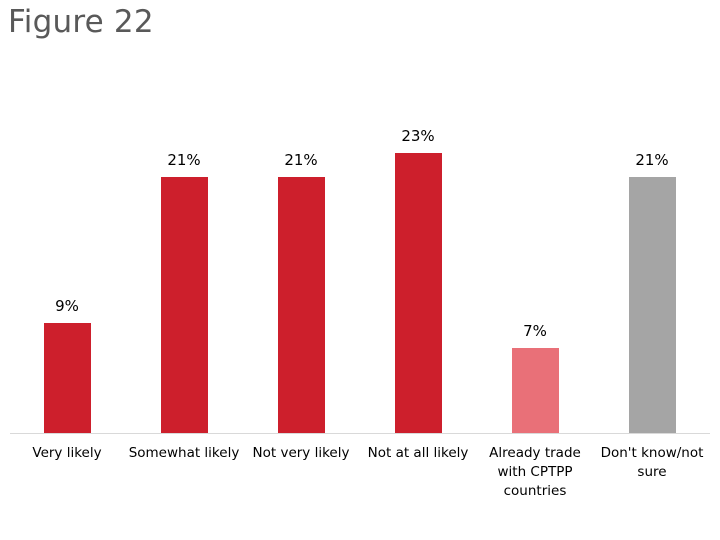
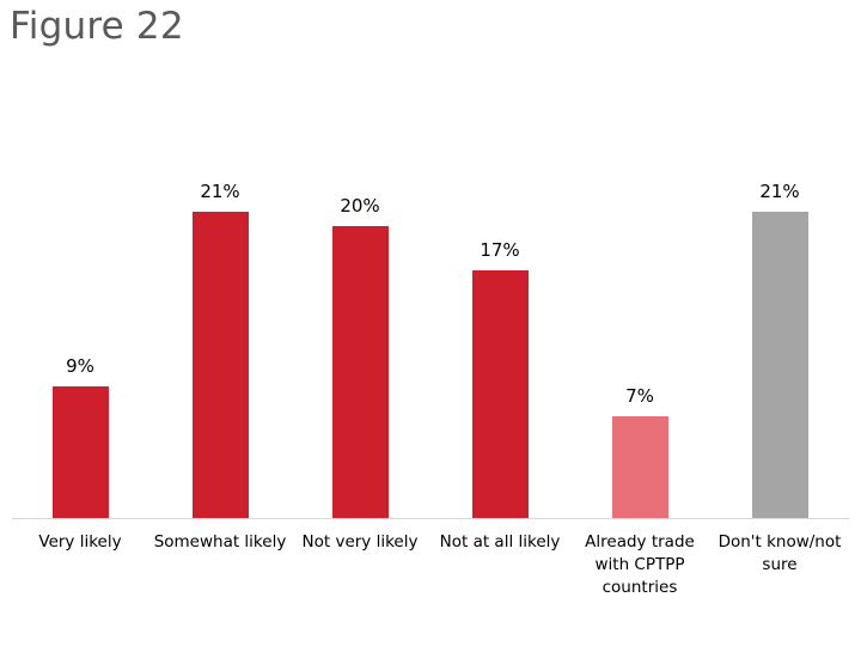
Not very likely: 21% -> 20%
Not at all likely: 23% -> 17%
